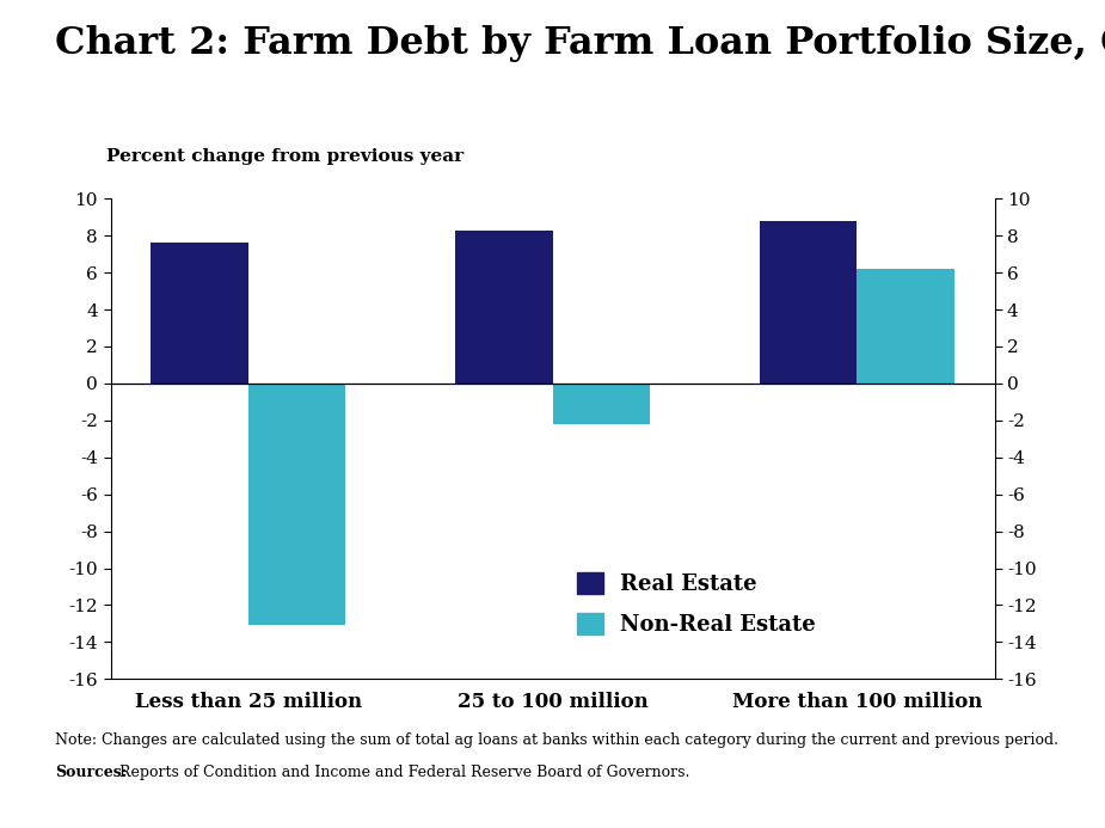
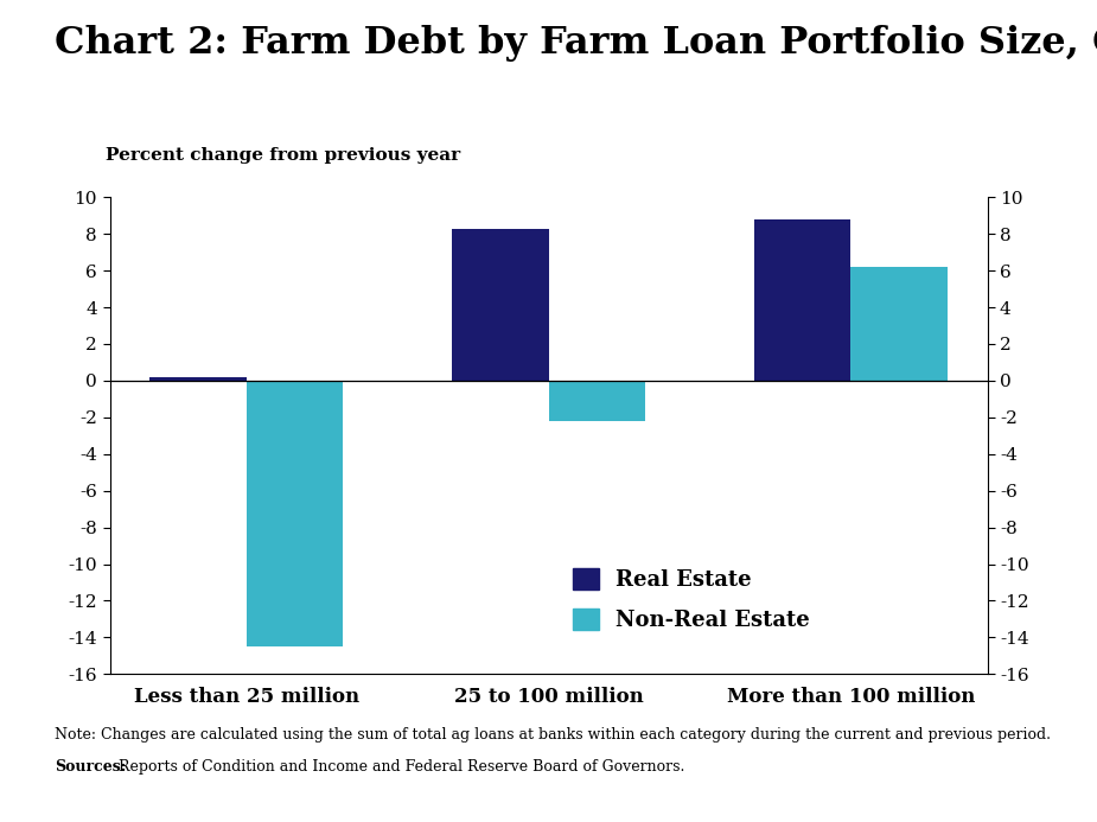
Real Estate/Less than 25 million: 7.6 -> 0.2
Non-Real Estate/Less than 25 million: -13.1 -> -14.5
